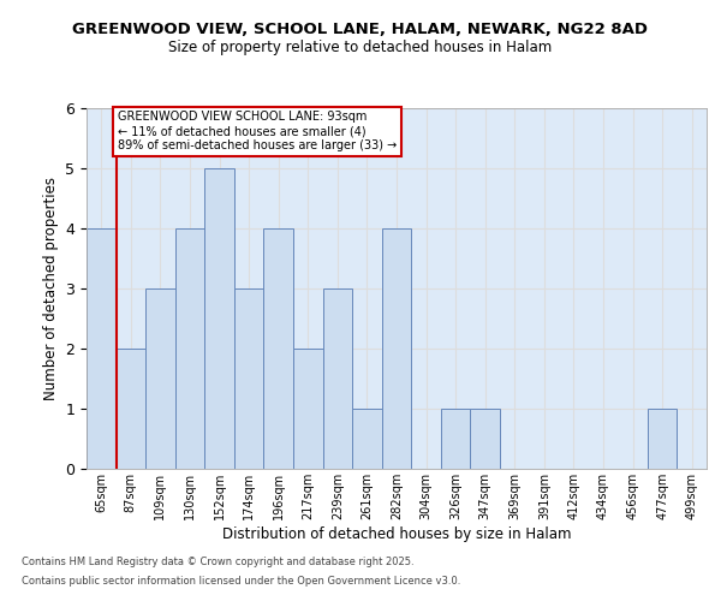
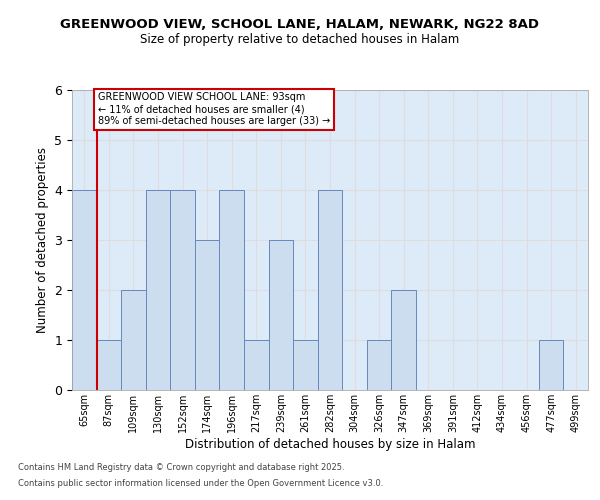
87sqm: 2 -> 1
109sqm: 3 -> 2
152sqm: 5 -> 4
217sqm: 2 -> 1
347sqm: 1 -> 2
